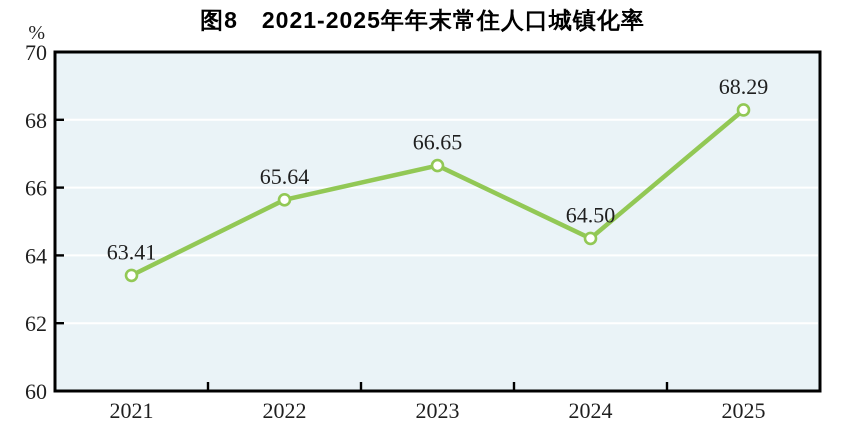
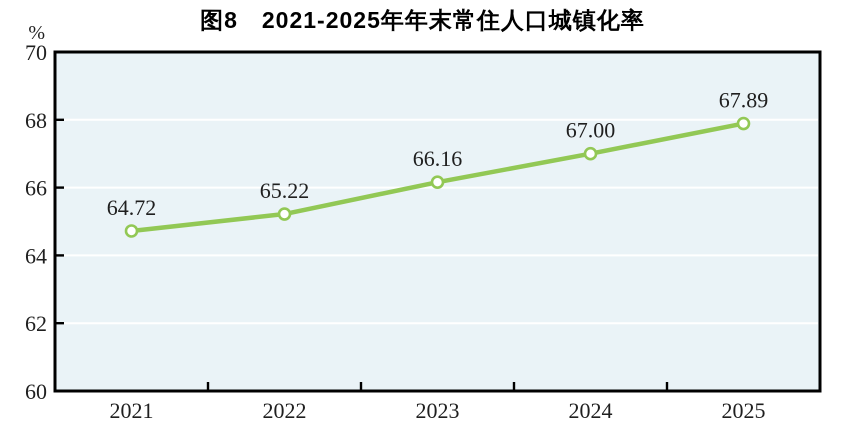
2021: 63.41 -> 64.72
2022: 65.64 -> 65.22
2023: 66.65 -> 66.16
2024: 64.50 -> 67.00
2025: 68.29 -> 67.89
